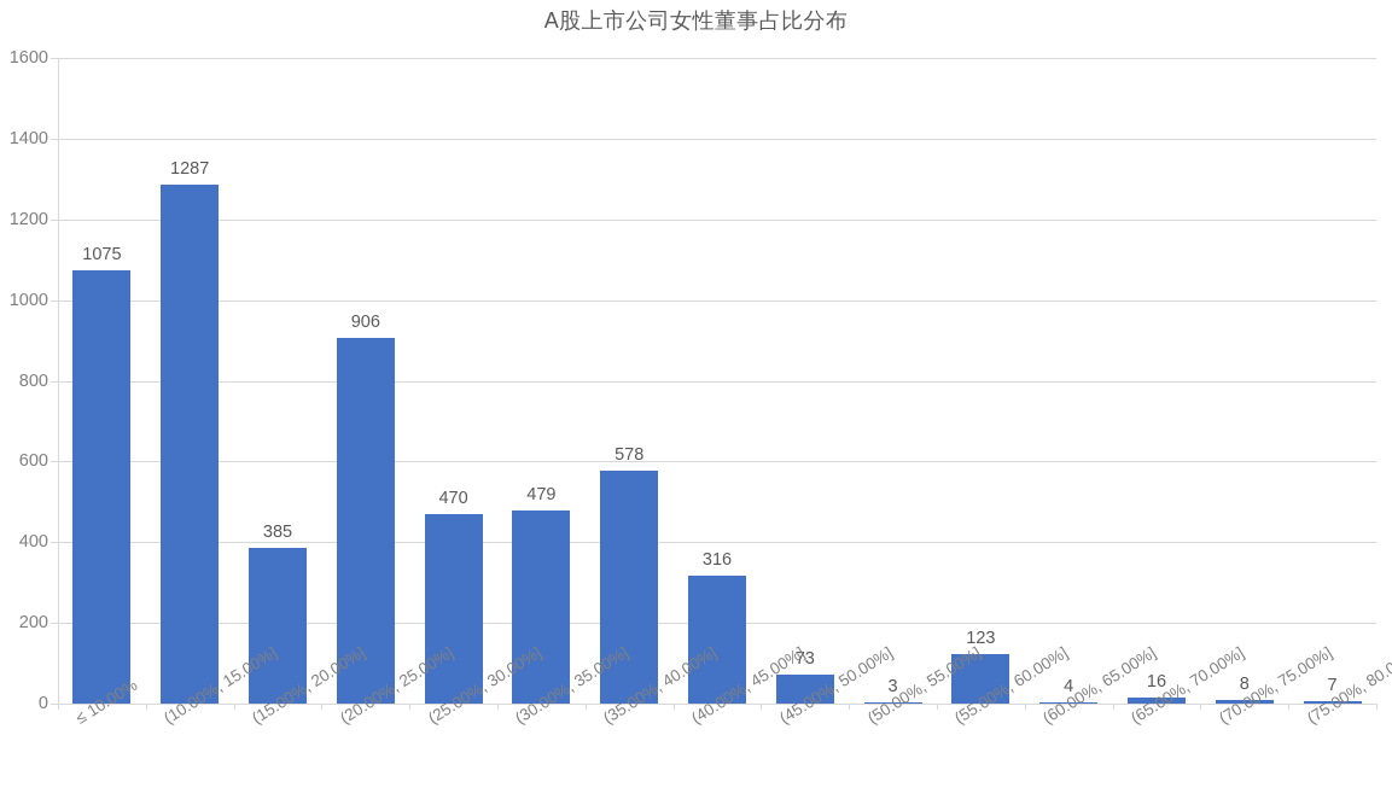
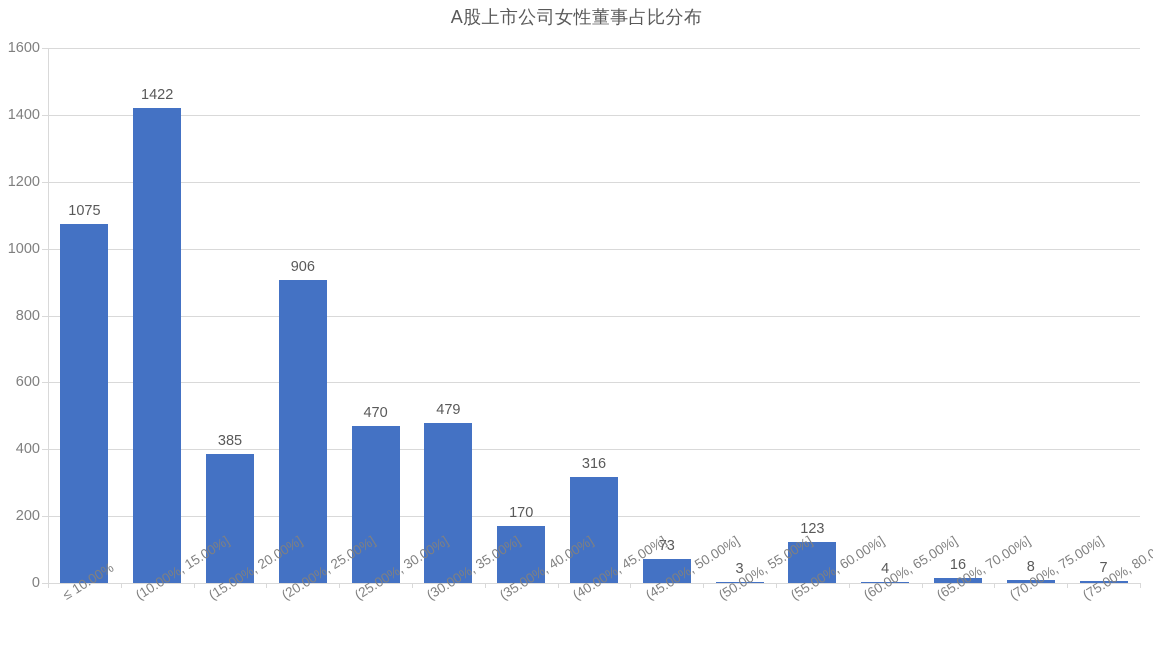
(10.00%, 15.00%]: 1287 -> 1422
(35.00%, 40.00%]: 578 -> 170
